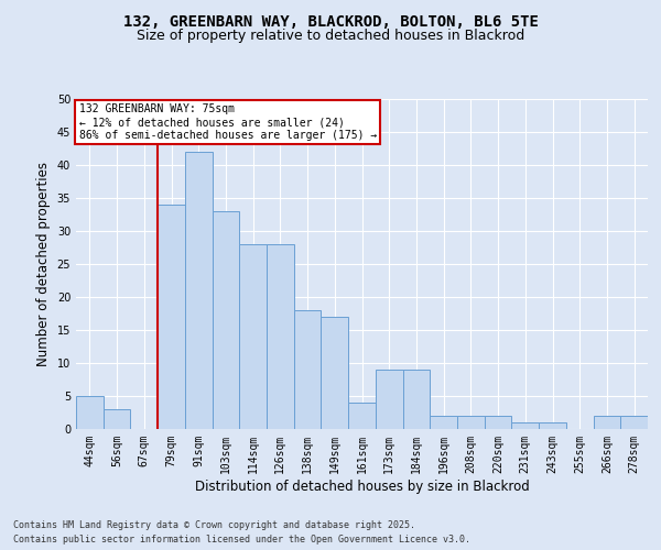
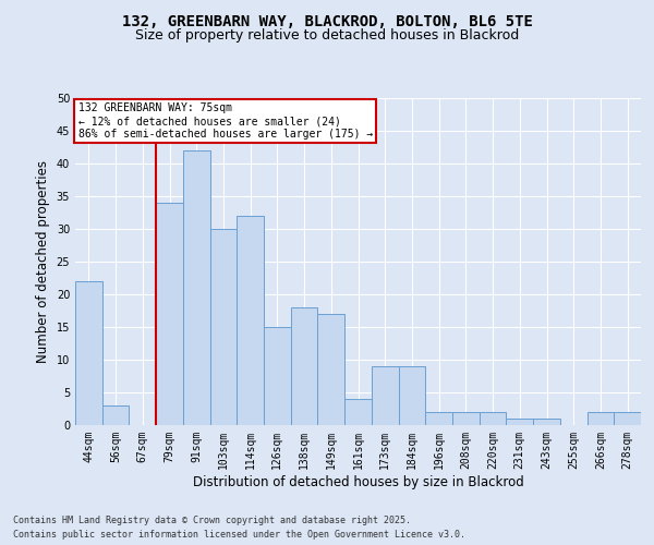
44sqm: 5 -> 22
103sqm: 33 -> 30
114sqm: 28 -> 32
126sqm: 28 -> 15
